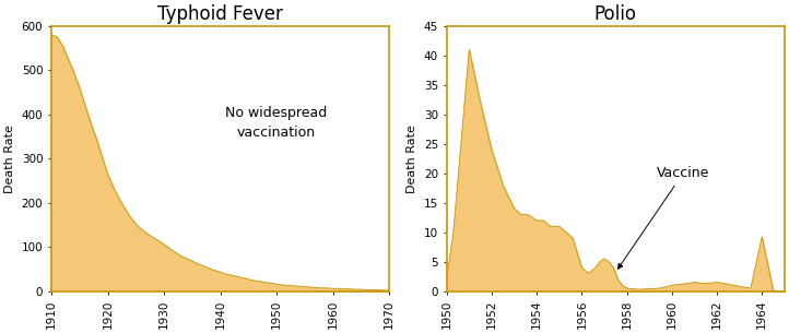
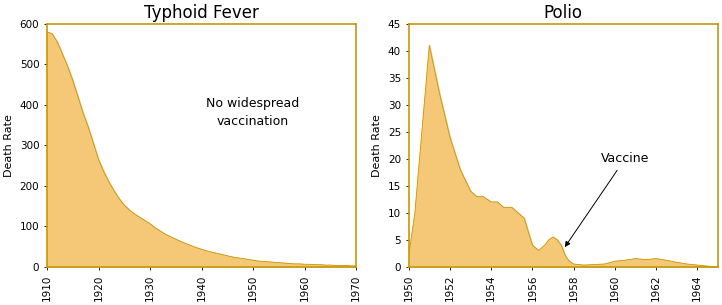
Polio/1964: 9.2 -> 0.3
